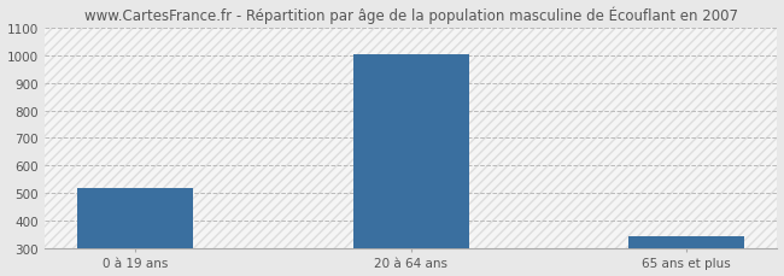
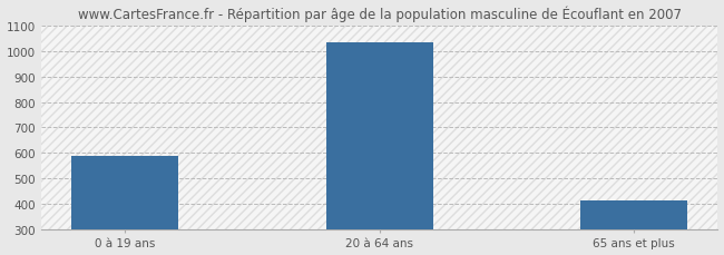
0 à 19 ans: 520 -> 590
20 à 64 ans: 1005 -> 1035
65 ans et plus: 345 -> 415
